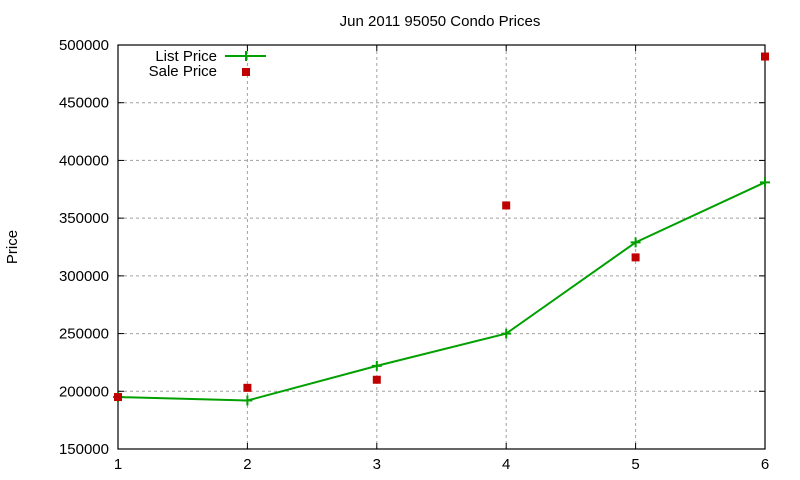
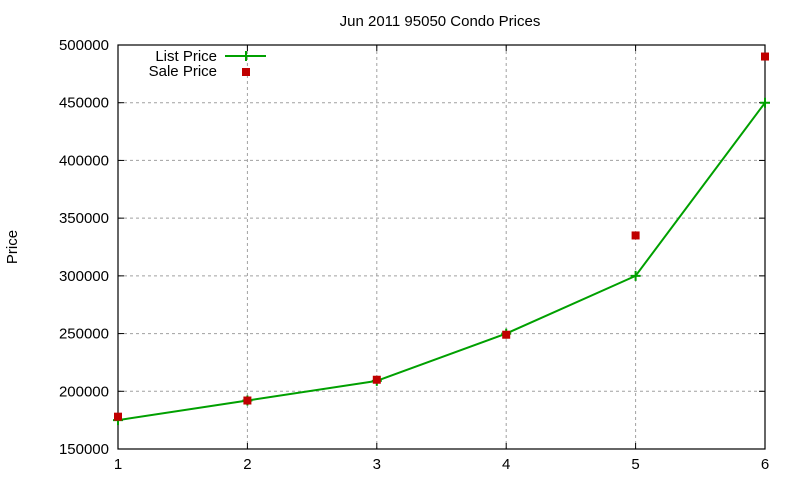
List Price/1: 195000 -> 175000
Sale Price/1: 195000 -> 178000
Sale Price/2: 203000 -> 192000
List Price/3: 222000 -> 209000
Sale Price/4: 361000 -> 249000
List Price/5: 329000 -> 300000
Sale Price/5: 316000 -> 335000
List Price/6: 381000 -> 450000
